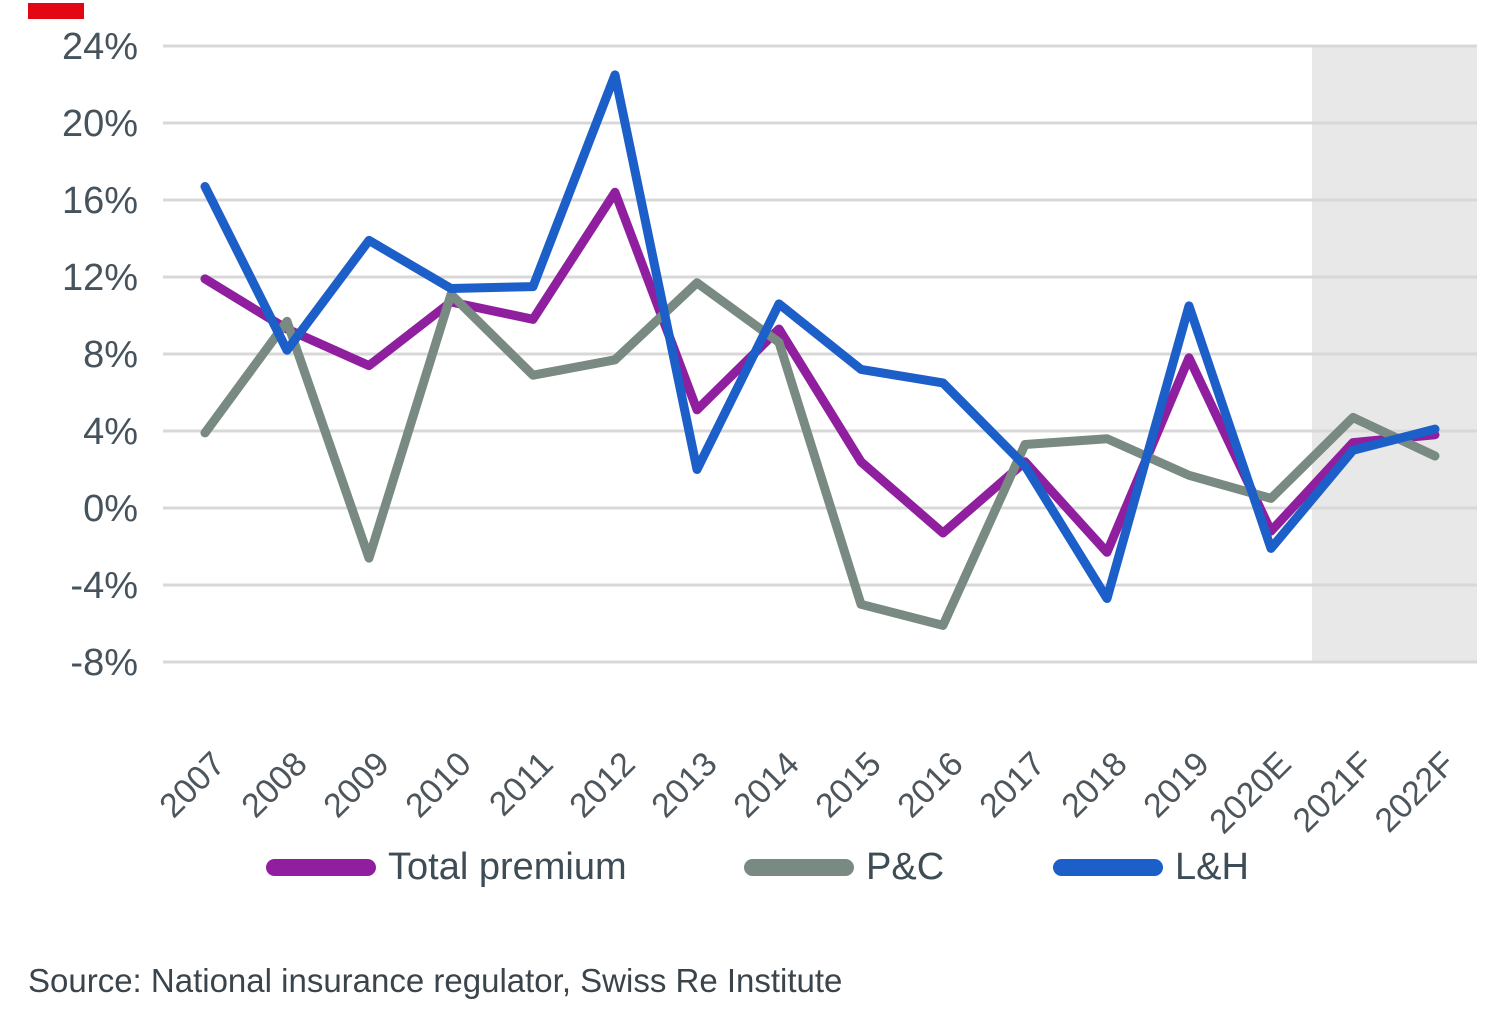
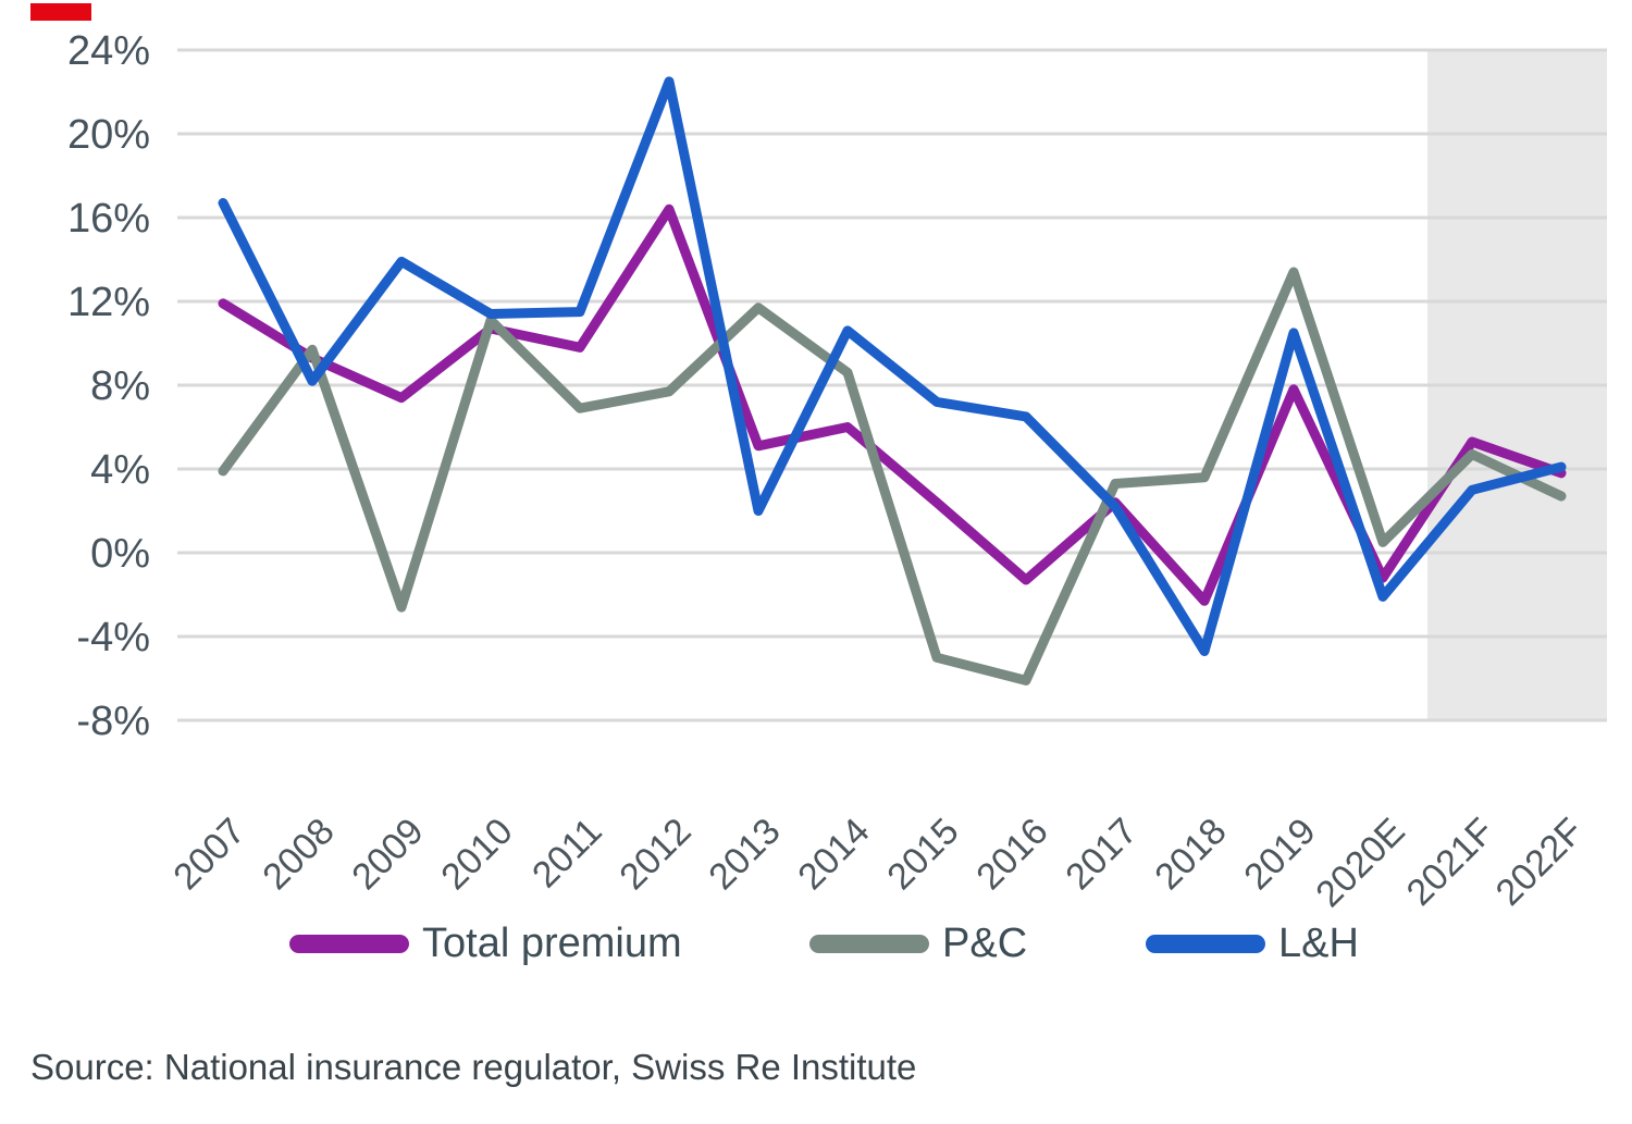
Total premium/2014: 9.3% -> 6.0%
P&C/2019: 1.7% -> 13.4%
Total premium/2021F: 3.4% -> 5.3%
